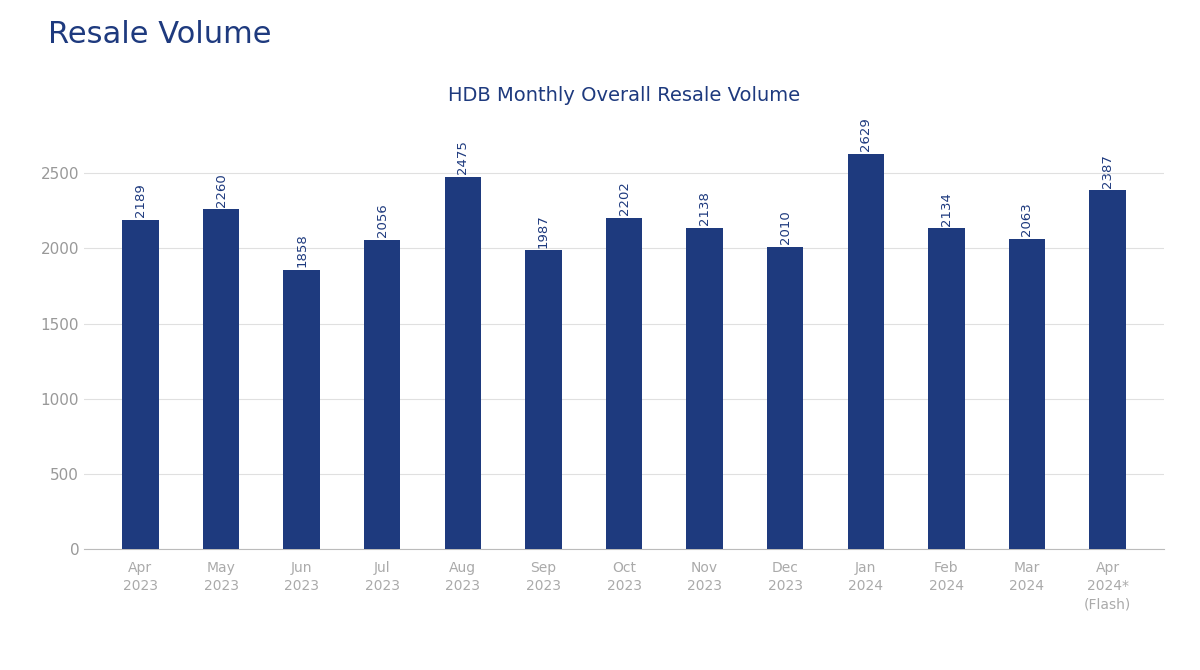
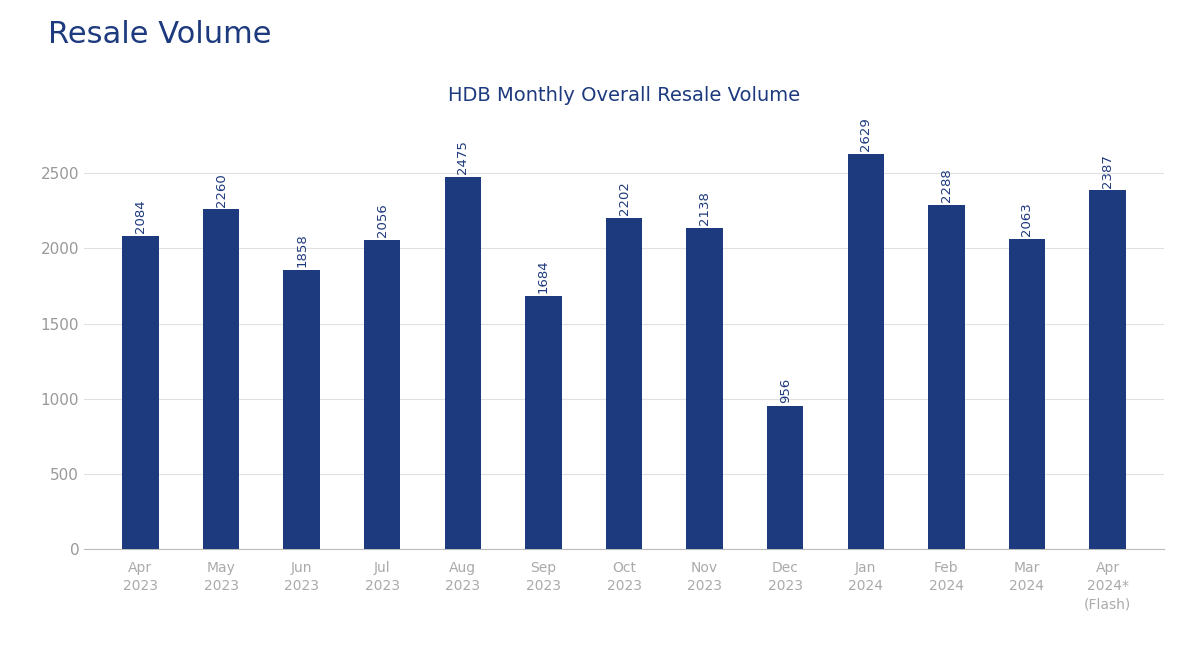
Apr 2023: 2189 -> 2084
Sep 2023: 1987 -> 1684
Dec 2023: 2010 -> 956
Feb 2024: 2134 -> 2288
